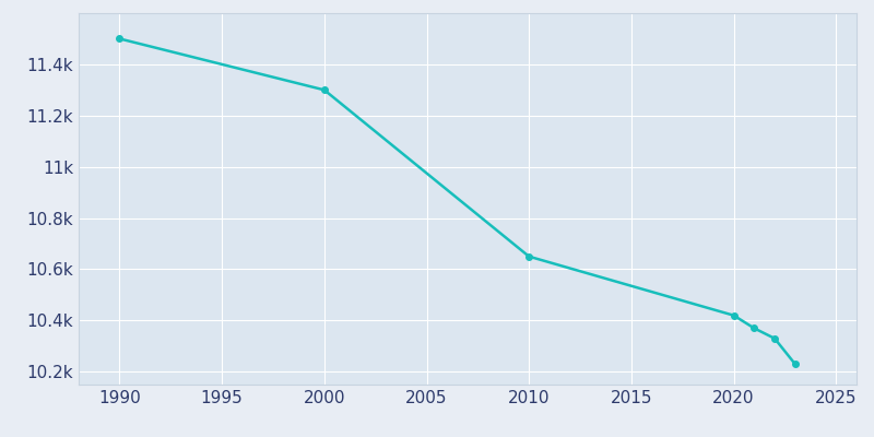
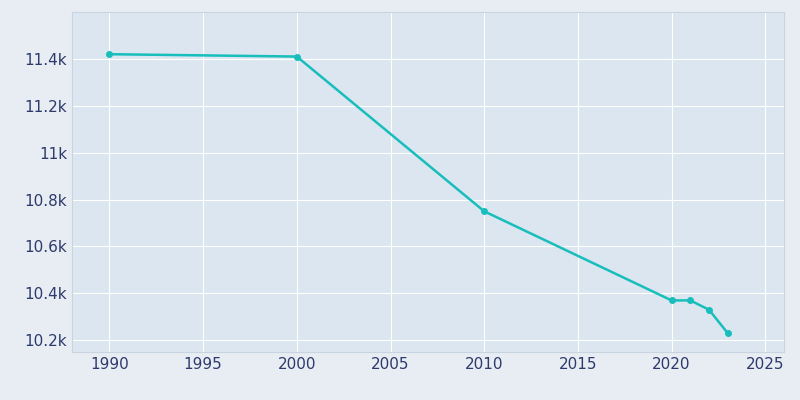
1990: 11.50k -> 11.42k
2000: 11.30k -> 11.41k
2010: 10.65k -> 10.75k
2020: 10.42k -> 10.37k
